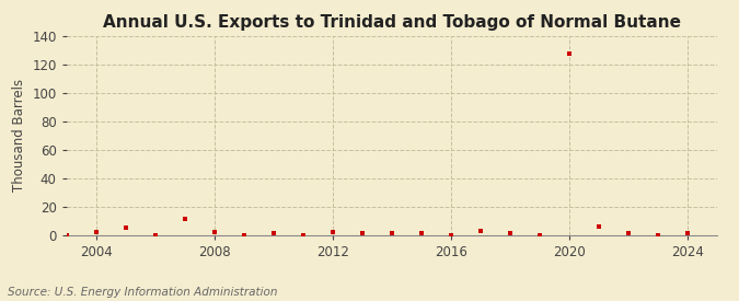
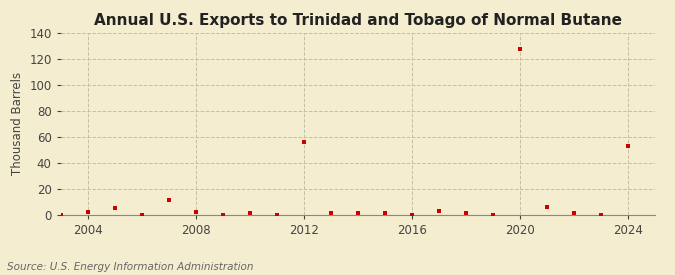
2012: 2 -> 56
2024: 1 -> 53
